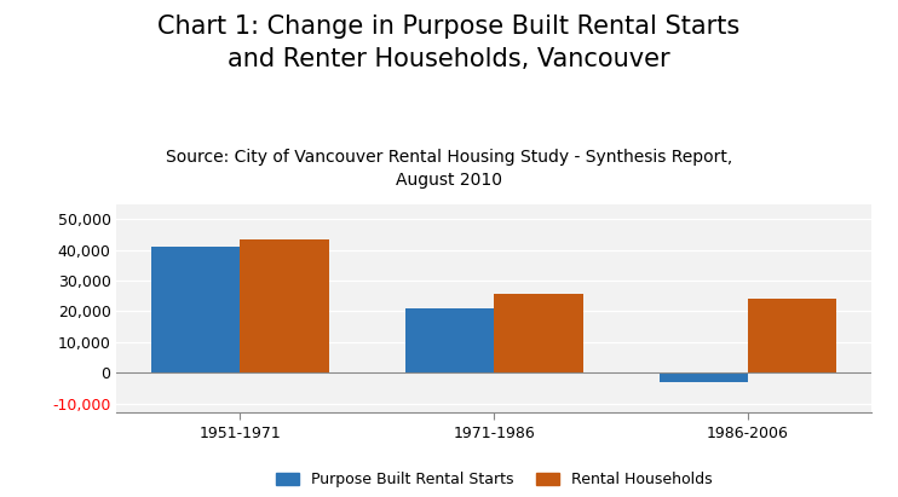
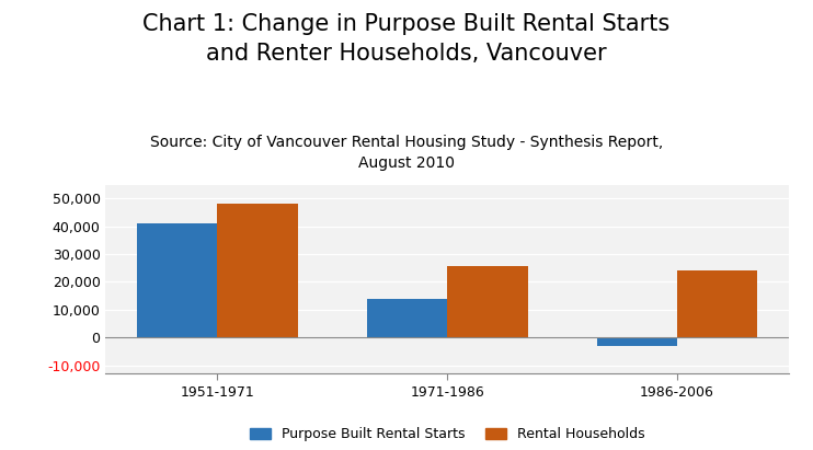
Rental Households/1951-1971: 43,500 -> 48,000
Purpose Built Rental Starts/1971-1986: 21,000 -> 14,000
